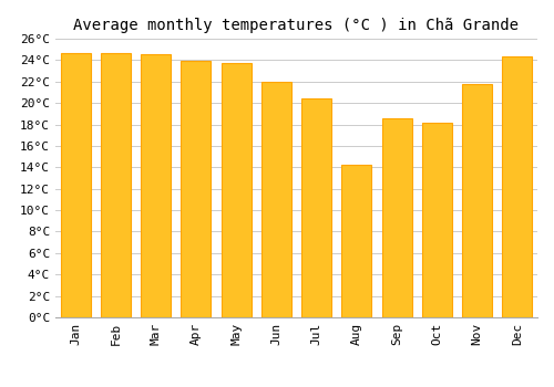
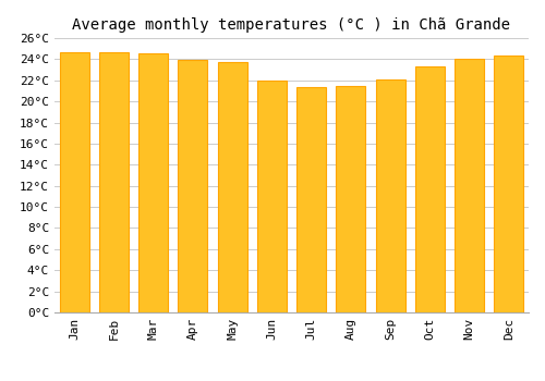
Jul: 20.4°C -> 21.4°C
Aug: 14.2°C -> 21.5°C
Sep: 18.6°C -> 22.1°C
Oct: 18.2°C -> 23.3°C
Nov: 21.8°C -> 24.0°C
